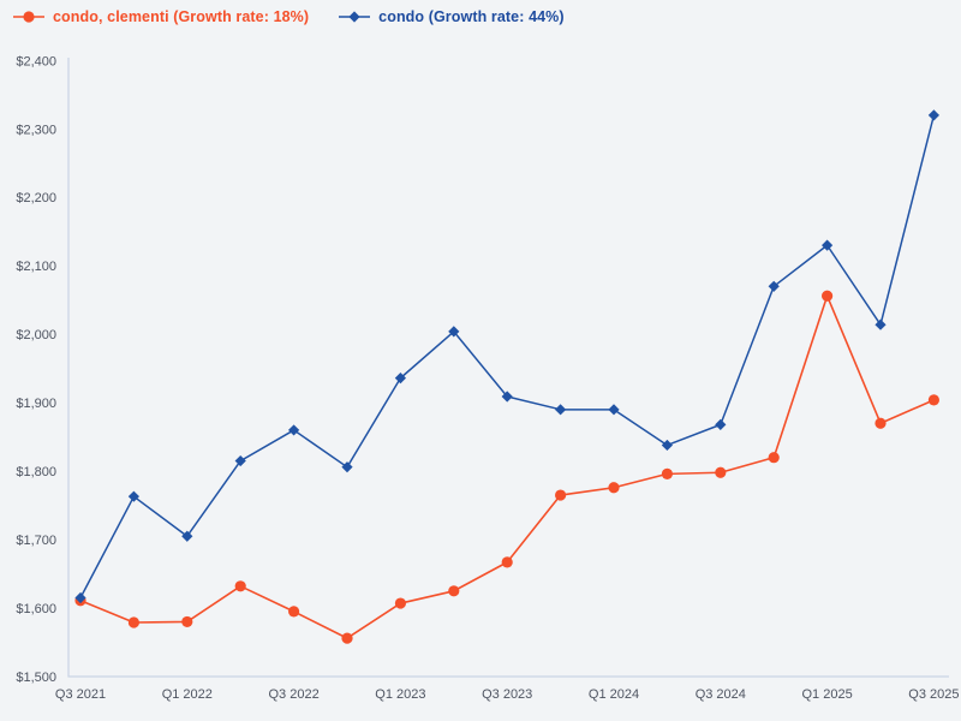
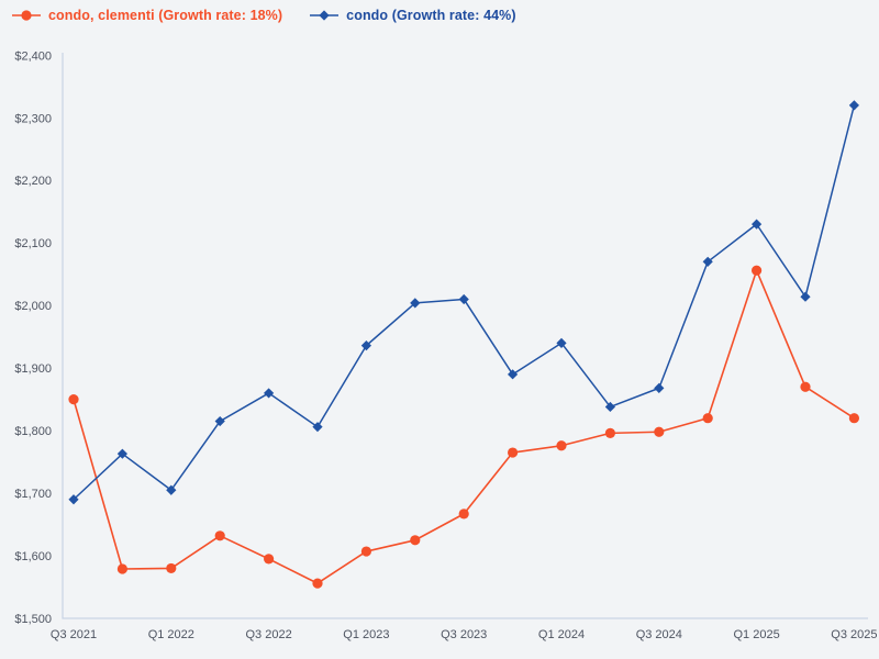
condo, clementi (Growth rate: 18%)/Q3 2021: $1610 -> $1850
condo (Growth rate: 44%)/Q3 2021: $1620 -> $1690
condo (Growth rate: 44%)/Q3 2023: $1910 -> $2010
condo (Growth rate: 44%)/Q1 2024: $1890 -> $1940
condo, clementi (Growth rate: 18%)/Q3 2025: $1900 -> $1820
